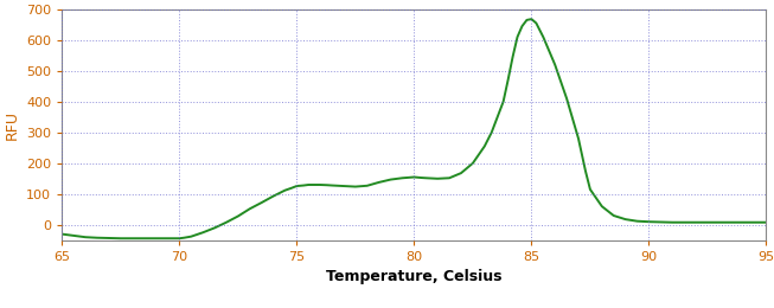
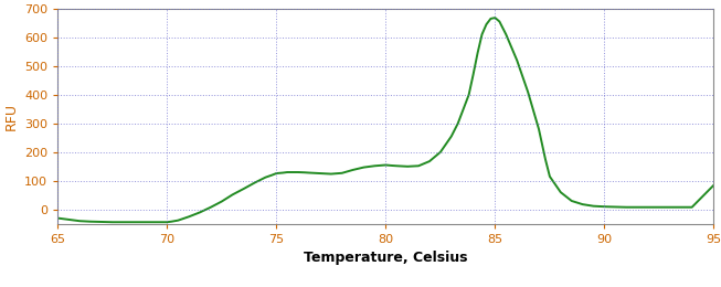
95: 8 -> 85
